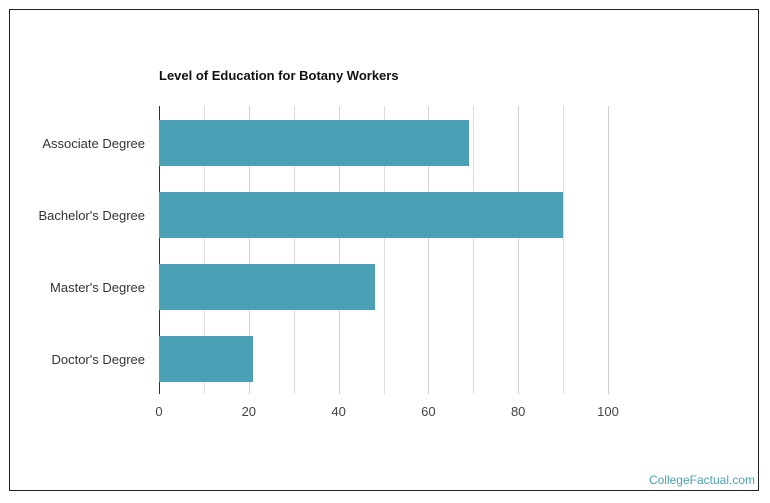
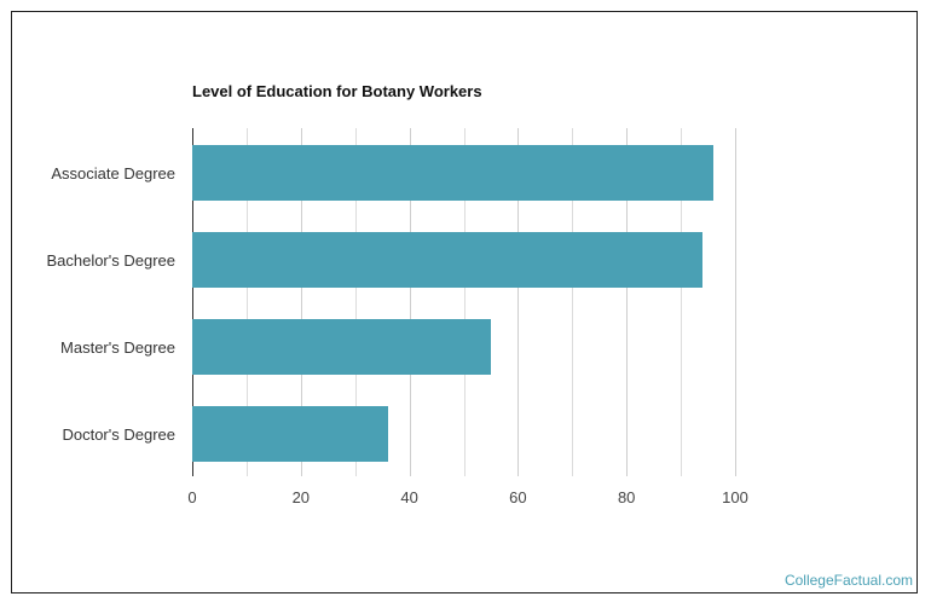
Associate Degree: 69 -> 96
Bachelor's Degree: 90 -> 94
Master's Degree: 48 -> 55
Doctor's Degree: 21 -> 36
